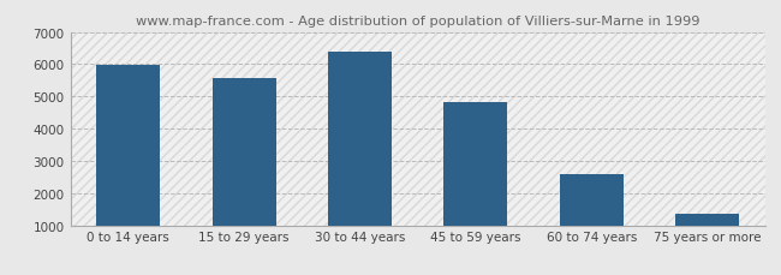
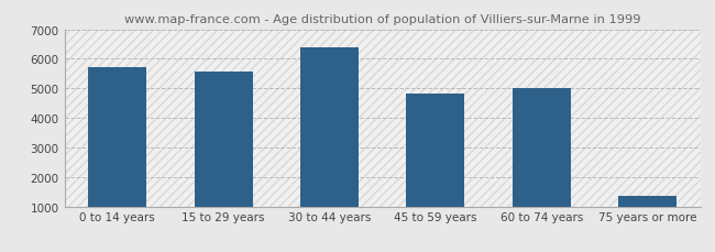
0 to 14 years: 5980 -> 5700
60 to 74 years: 2600 -> 5000
